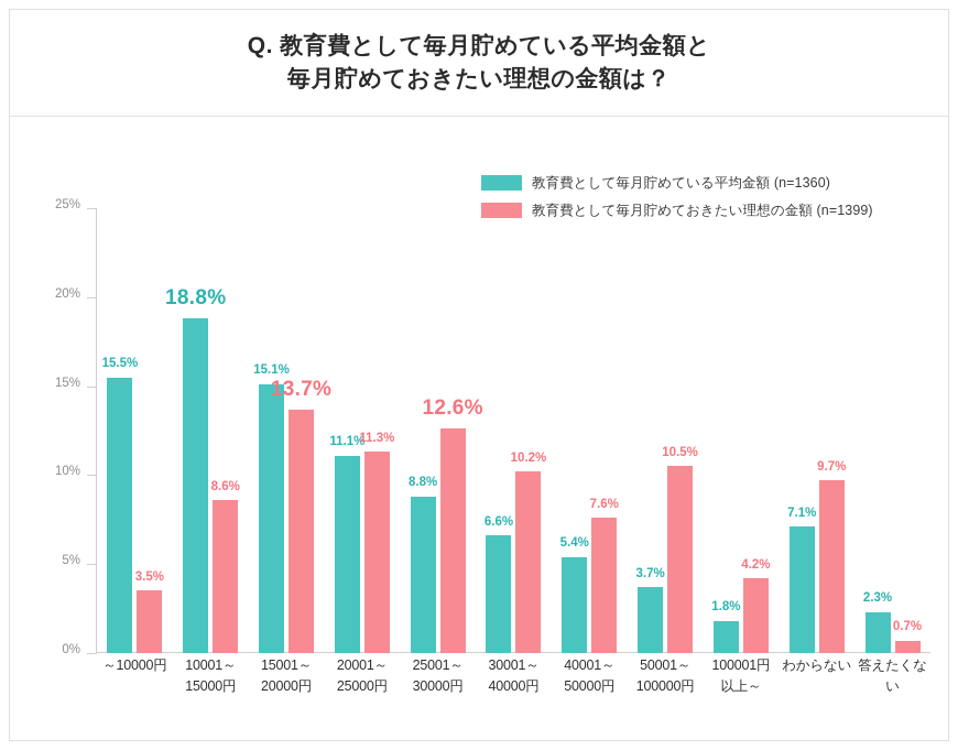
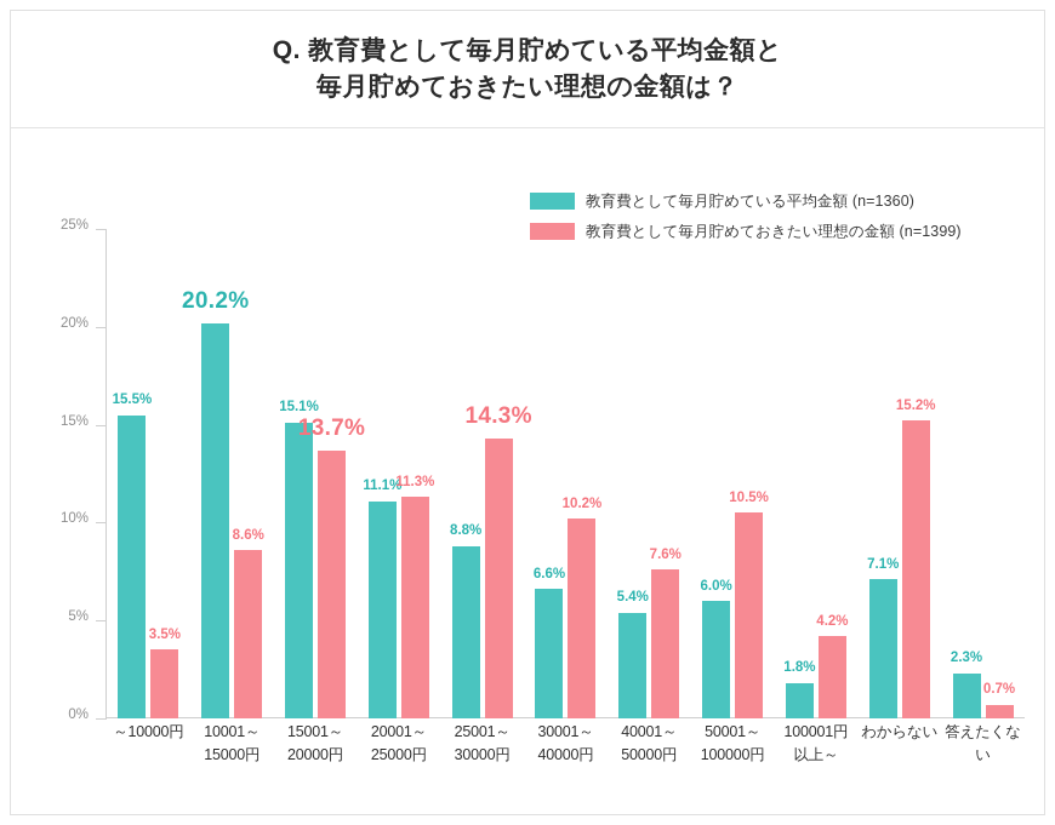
教育費として毎月貯めている平均金額 (n=1360)/10001～ 15000円: 18.8% -> 20.2%
教育費として毎月貯めておきたい理想の金額 (n=1399)/25001～ 30000円: 12.6% -> 14.3%
教育費として毎月貯めている平均金額 (n=1360)/50001～ 100000円: 3.7% -> 6.0%
教育費として毎月貯めておきたい理想の金額 (n=1399)/わからない: 9.7% -> 15.2%
